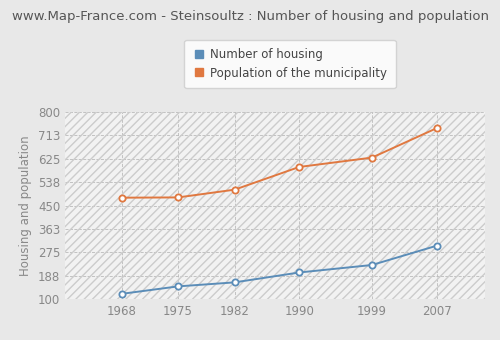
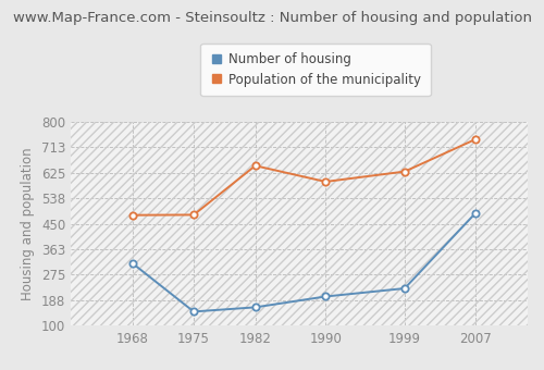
Number of housing/1968: 120 -> 315
Population of the municipality/1982: 510 -> 650
Number of housing/2007: 300 -> 485
